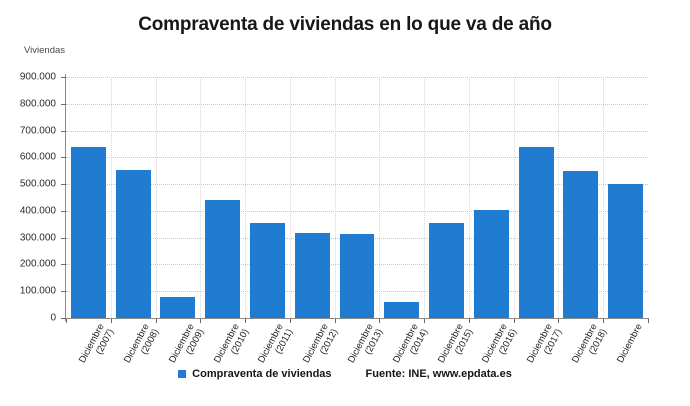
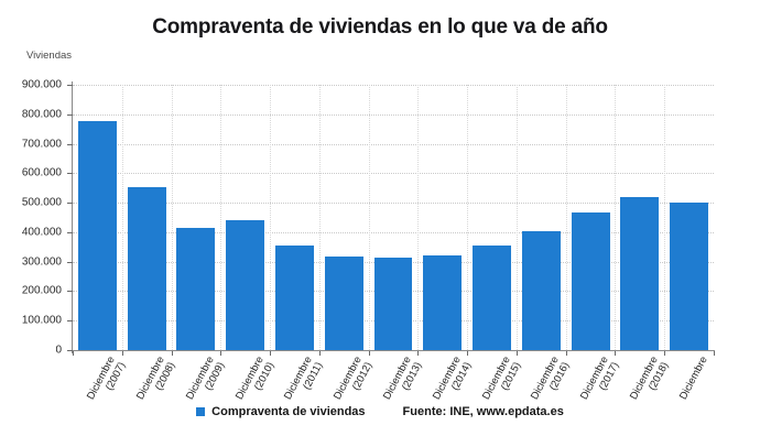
Diciembre (2007): 640000 -> 780000
Diciembre (2009): 80000 -> 410000
Diciembre (2014): 60000 -> 320000
Diciembre (2017): 640000 -> 460000
Diciembre (2018): 550000 -> 520000
